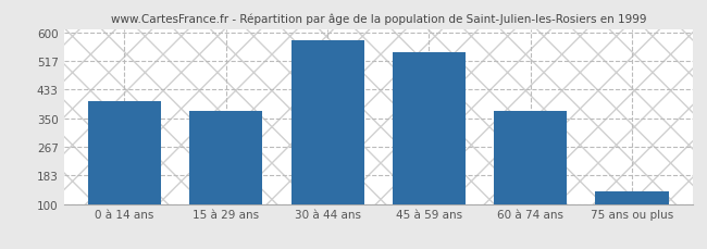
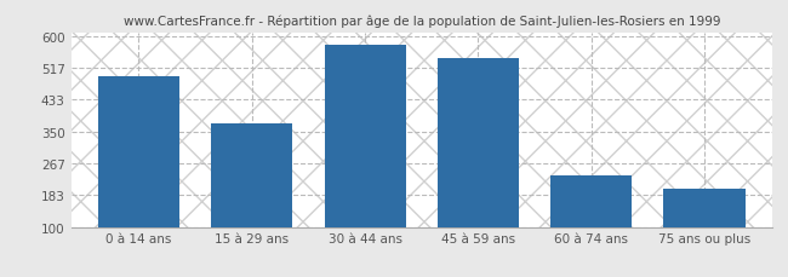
0 à 14 ans: 400 -> 495
60 à 74 ans: 370 -> 235
75 ans ou plus: 138 -> 200
